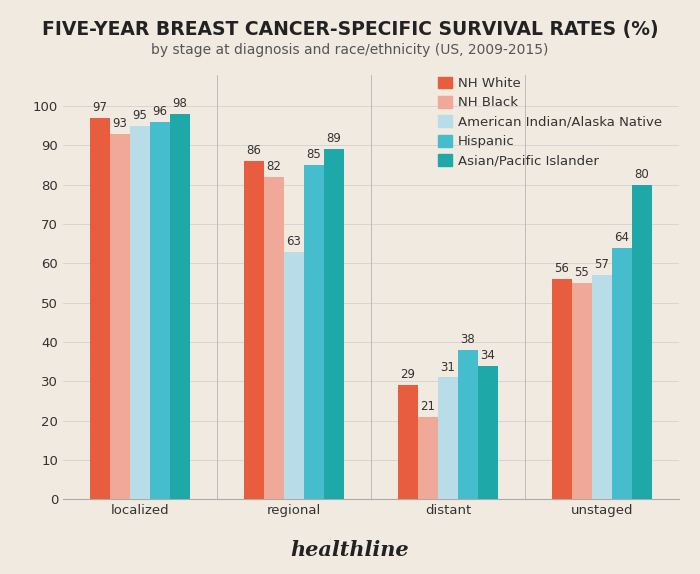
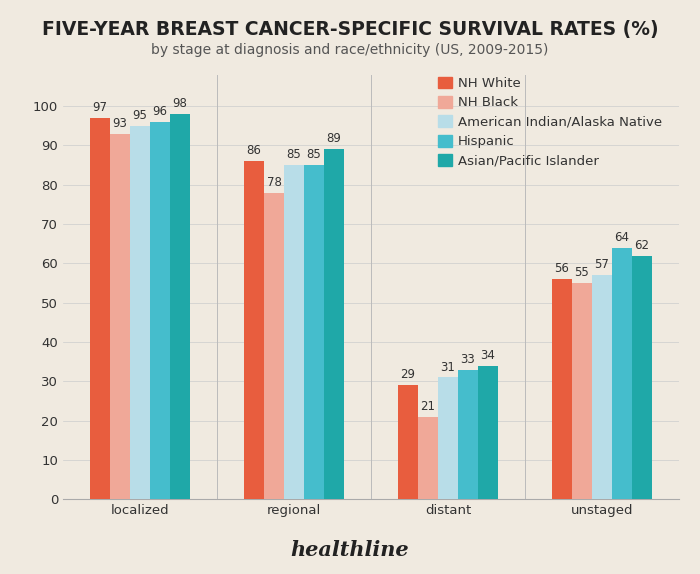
NH Black/regional: 82 -> 78
American Indian/Alaska Native/regional: 63 -> 85
Hispanic/distant: 38 -> 33
Asian/Pacific Islander/unstaged: 80 -> 62
